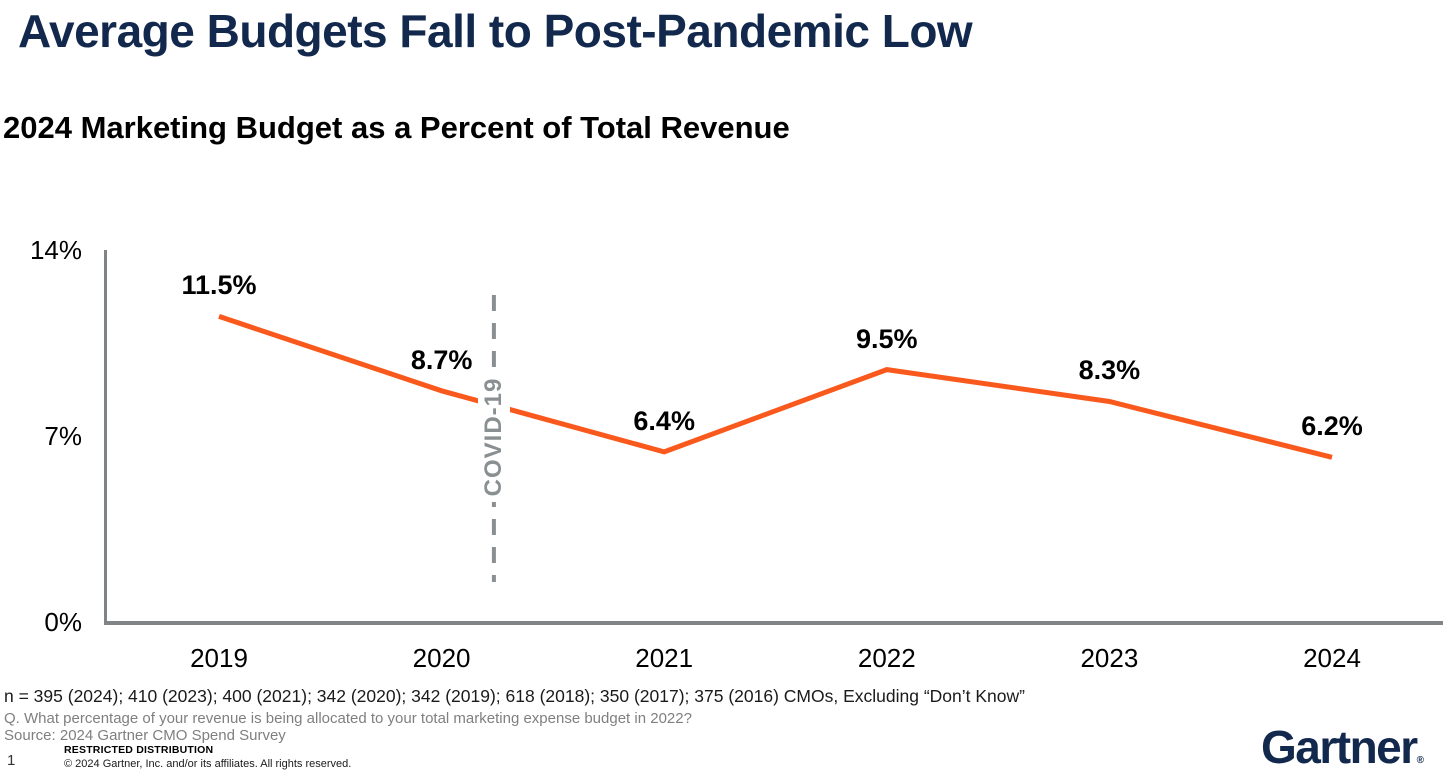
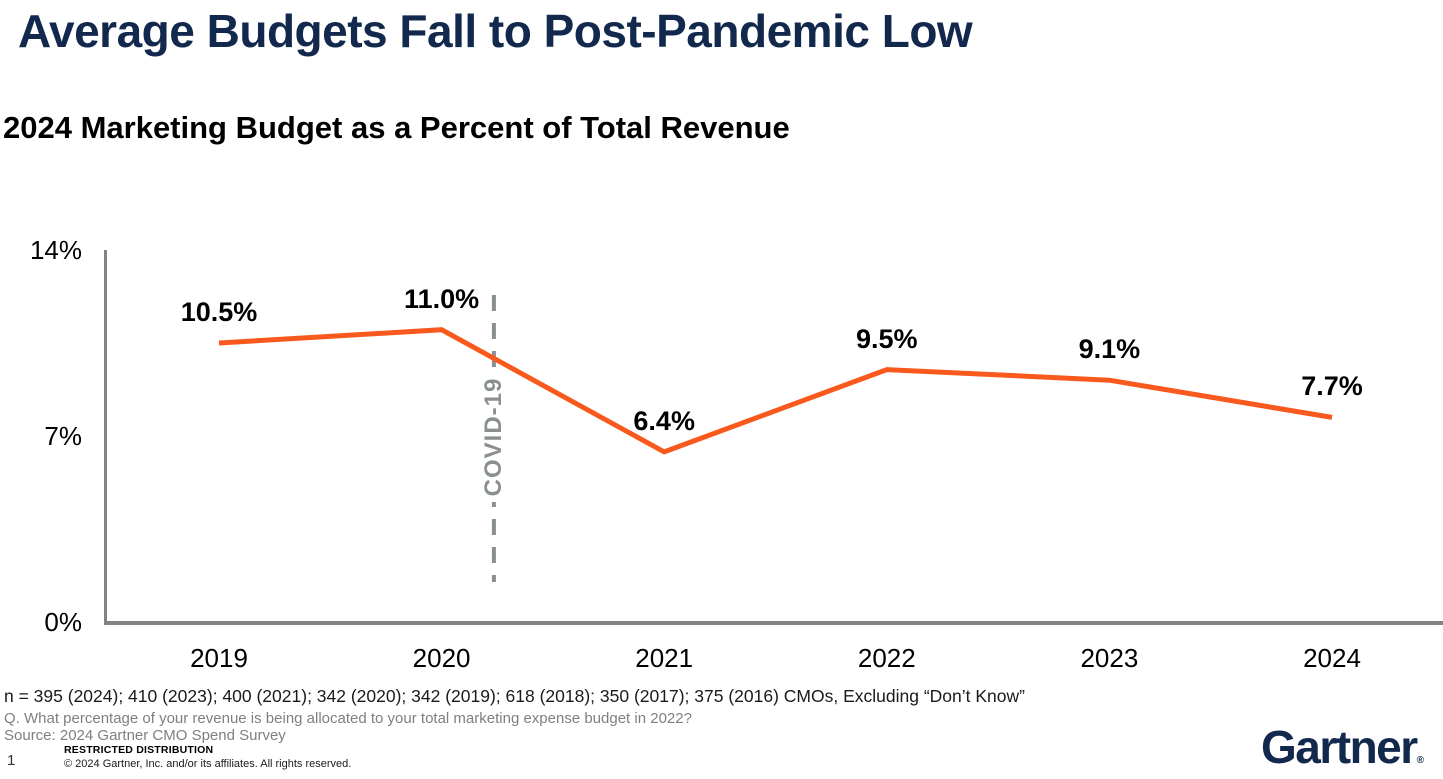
2019: 11.5% -> 10.5%
2020: 8.7% -> 11.0%
2023: 8.3% -> 9.1%
2024: 6.2% -> 7.7%
